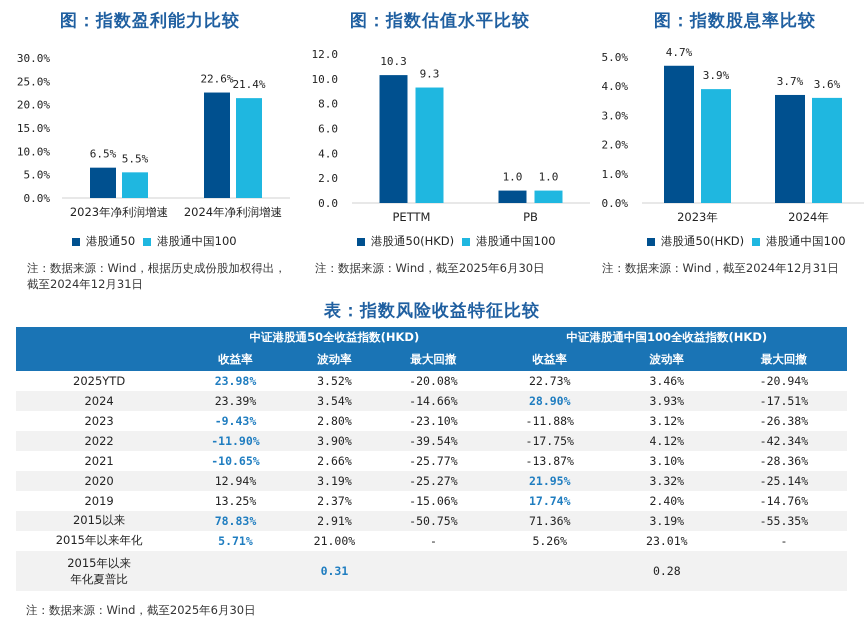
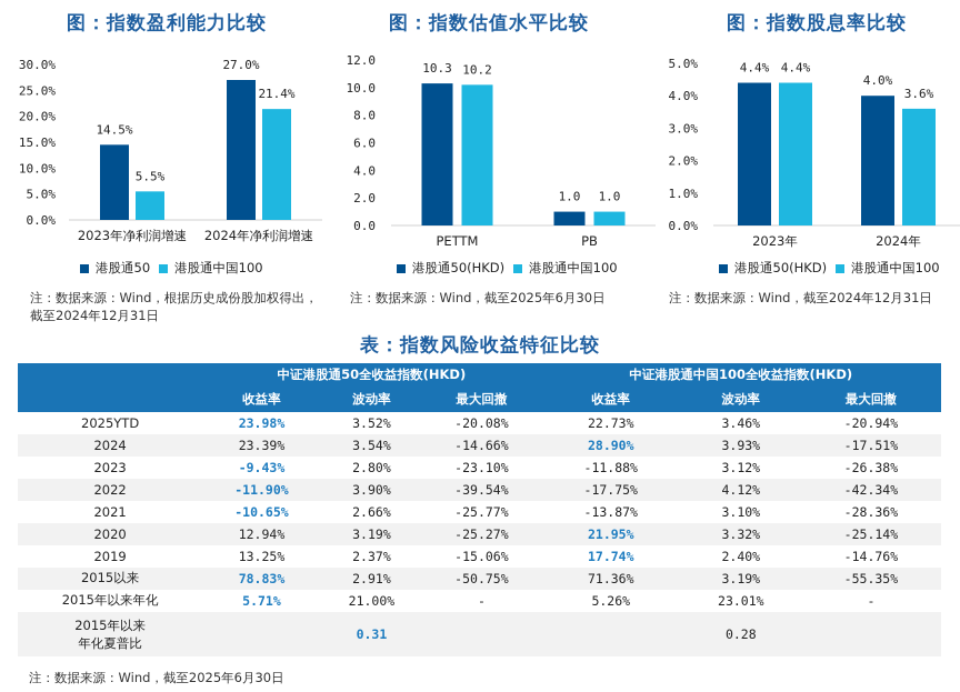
图：指数盈利能力比较/港股通50/2023年净利润增速: 6.5% -> 14.5%
图：指数盈利能力比较/港股通50/2024年净利润增速: 22.6% -> 27.0%
图：指数估值水平比较/港股通中国100/PETTM: 9.3 -> 10.2
图：指数股息率比较/港股通50(HKD)/2023年: 4.7% -> 4.4%
图：指数股息率比较/港股通中国100/2023年: 3.9% -> 4.4%
图：指数股息率比较/港股通50(HKD)/2024年: 3.7% -> 4.0%
